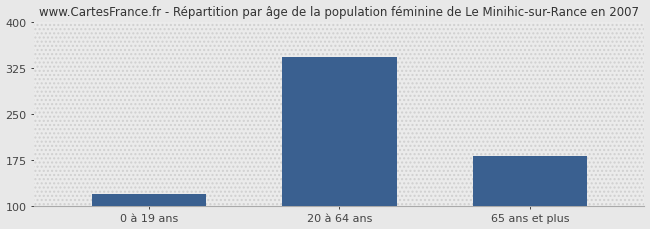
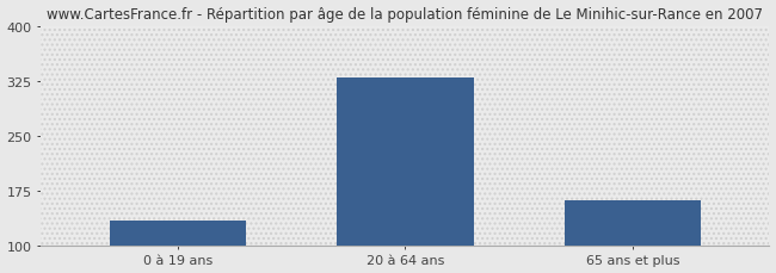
0 à 19 ans: 120 -> 134
20 à 64 ans: 343 -> 330
65 ans et plus: 181 -> 162
